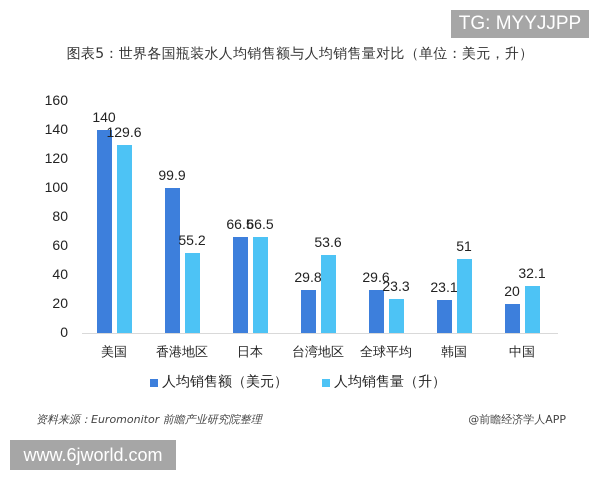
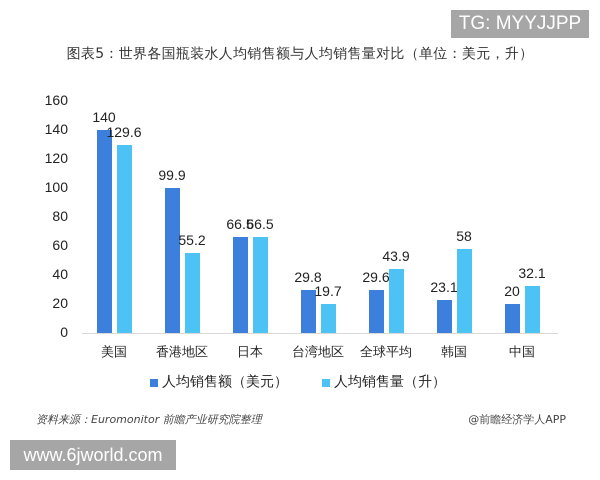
人均销售量（升）/台湾地区: 53.6 -> 19.7
人均销售量（升）/全球平均: 23.3 -> 43.9
人均销售量（升）/韩国: 51 -> 58
